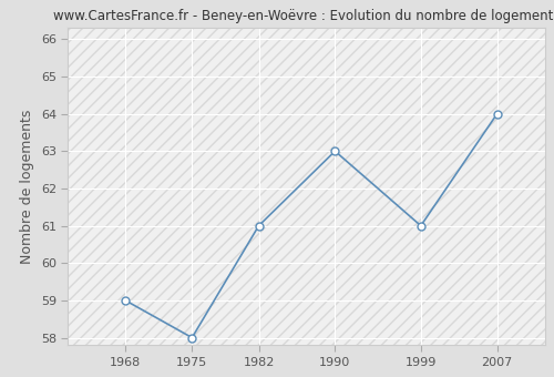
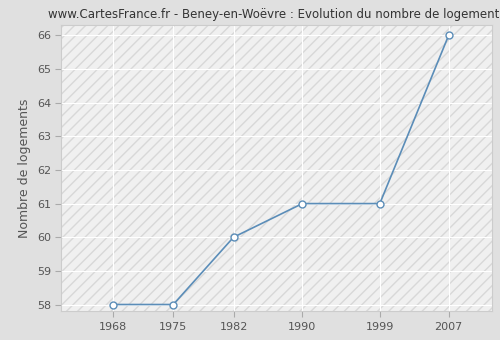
1968: 59 -> 58
1982: 61 -> 60
1990: 63 -> 61
2007: 64 -> 66
